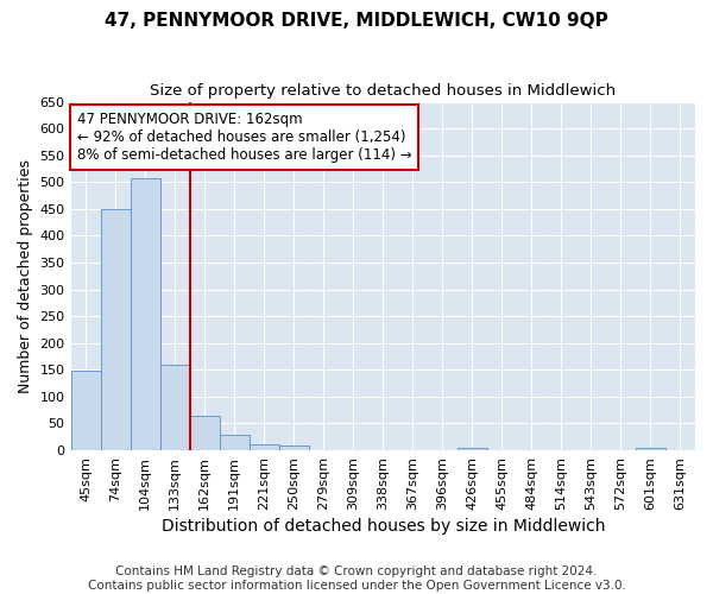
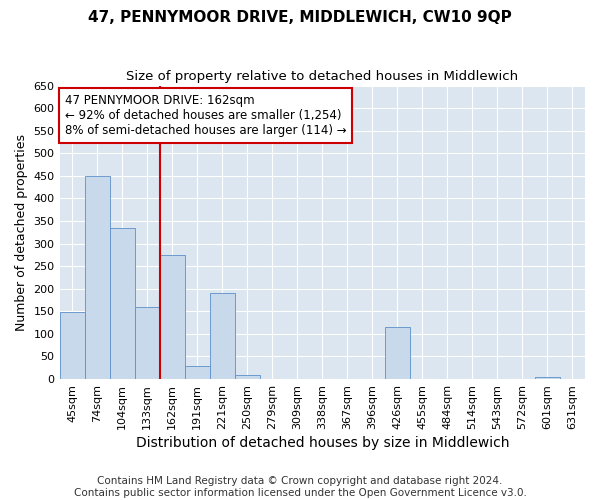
104sqm: 508 -> 335
162sqm: 65 -> 275
221sqm: 12 -> 190
426sqm: 5 -> 115
